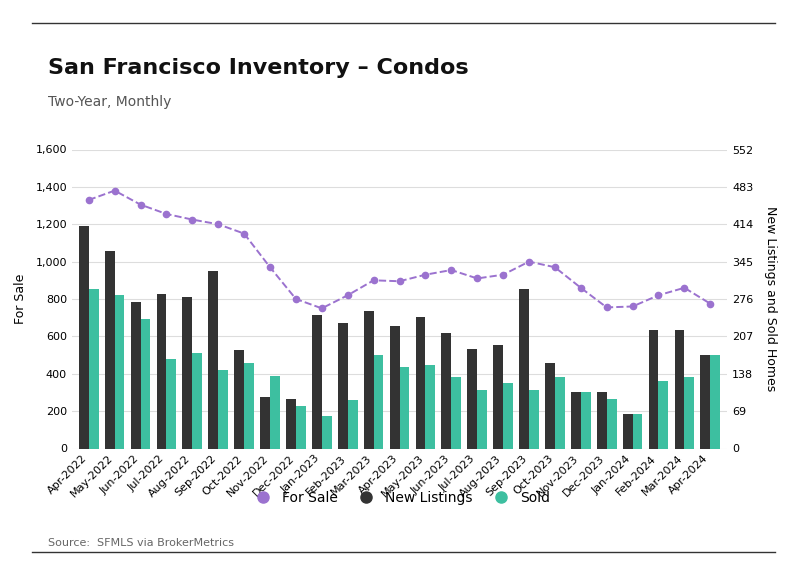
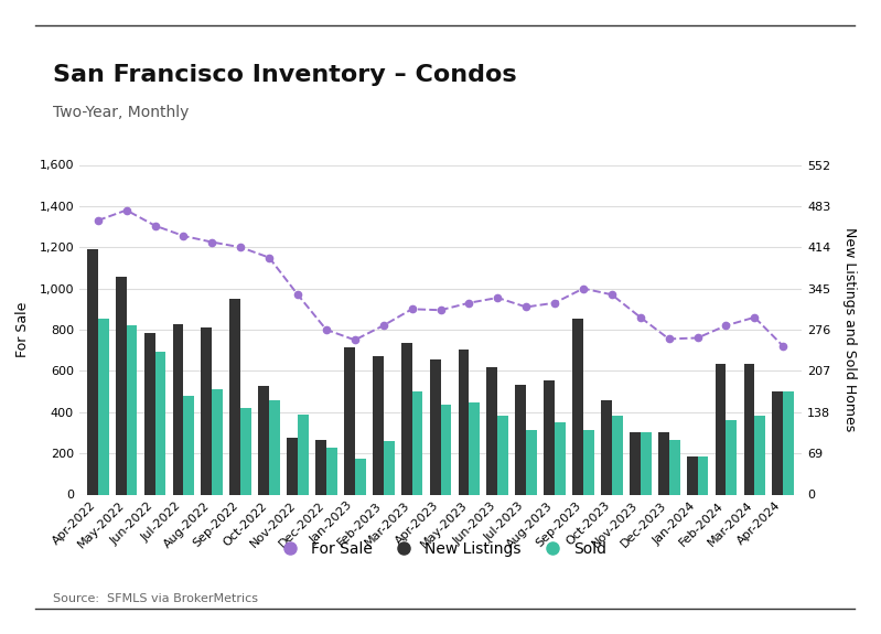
For Sale/Apr-2024: 780 -> 720
